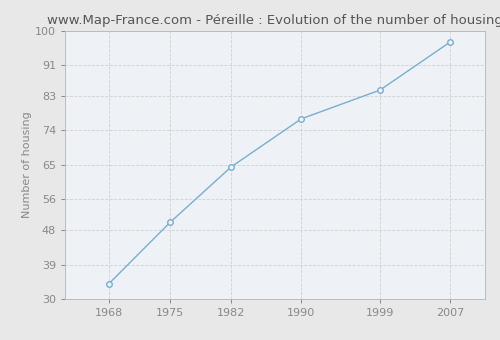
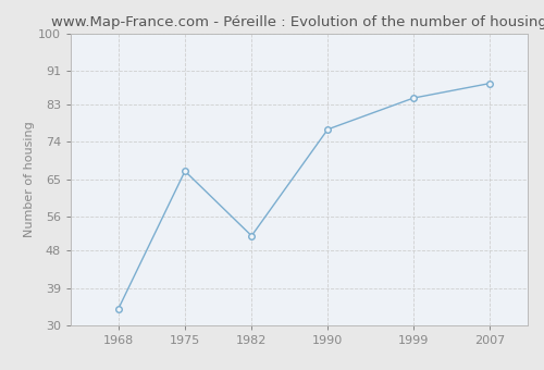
1975: 50.0 -> 67.0
1982: 64.5 -> 51.5
2007: 97.0 -> 88.0
